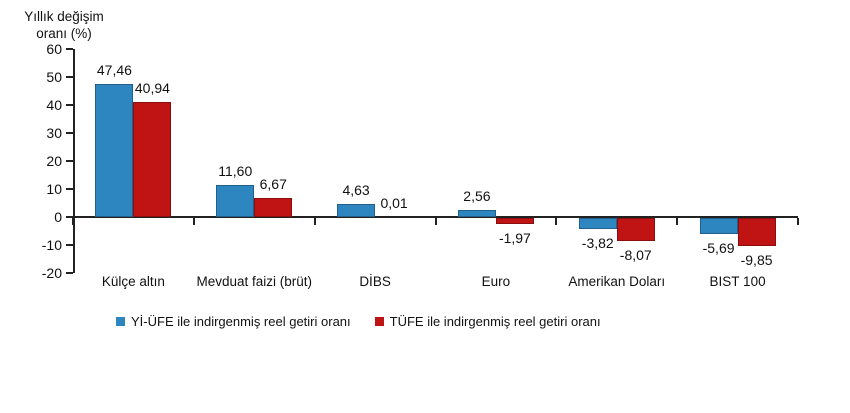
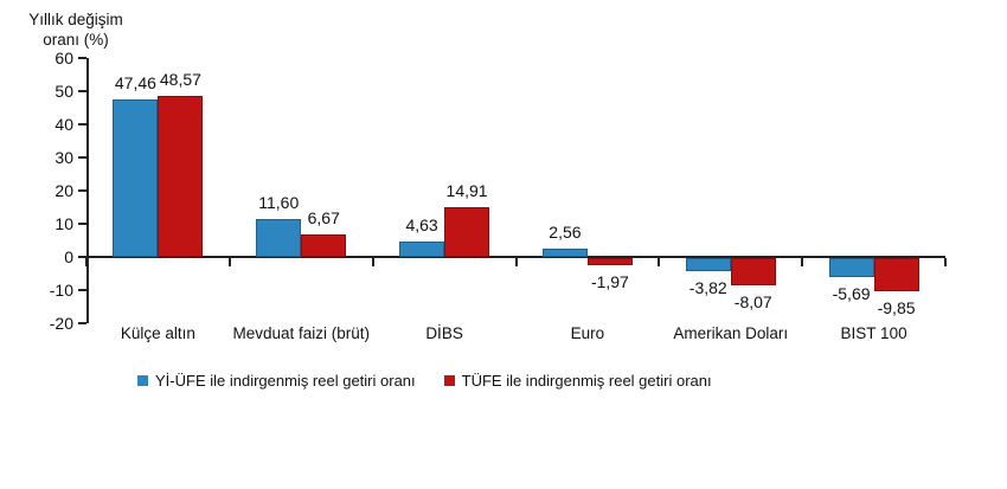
TÜFE ile indirgenmiş reel getiri oranı/Külçe altın: 40,94 -> 48,57
TÜFE ile indirgenmiş reel getiri oranı/DİBS: 0,01 -> 14,91
